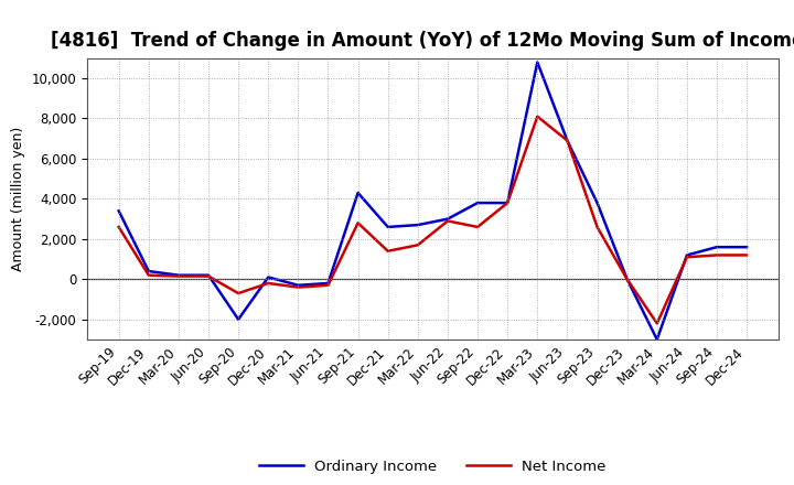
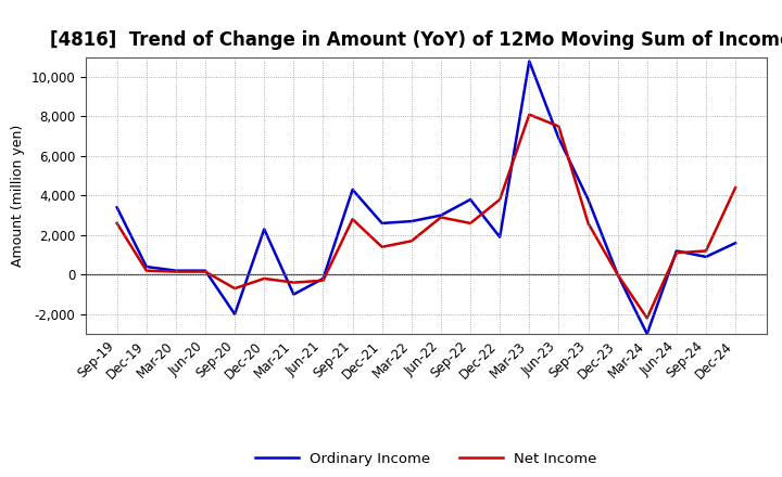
Ordinary Income/Dec-20: 100 -> 2,300
Ordinary Income/Mar-21: -300 -> -1,000
Ordinary Income/Dec-22: 3,800 -> 1,900
Net Income/Jun-23: 6,900 -> 7,500
Ordinary Income/Sep-24: 1,600 -> 900
Net Income/Dec-24: 1,200 -> 4,400
